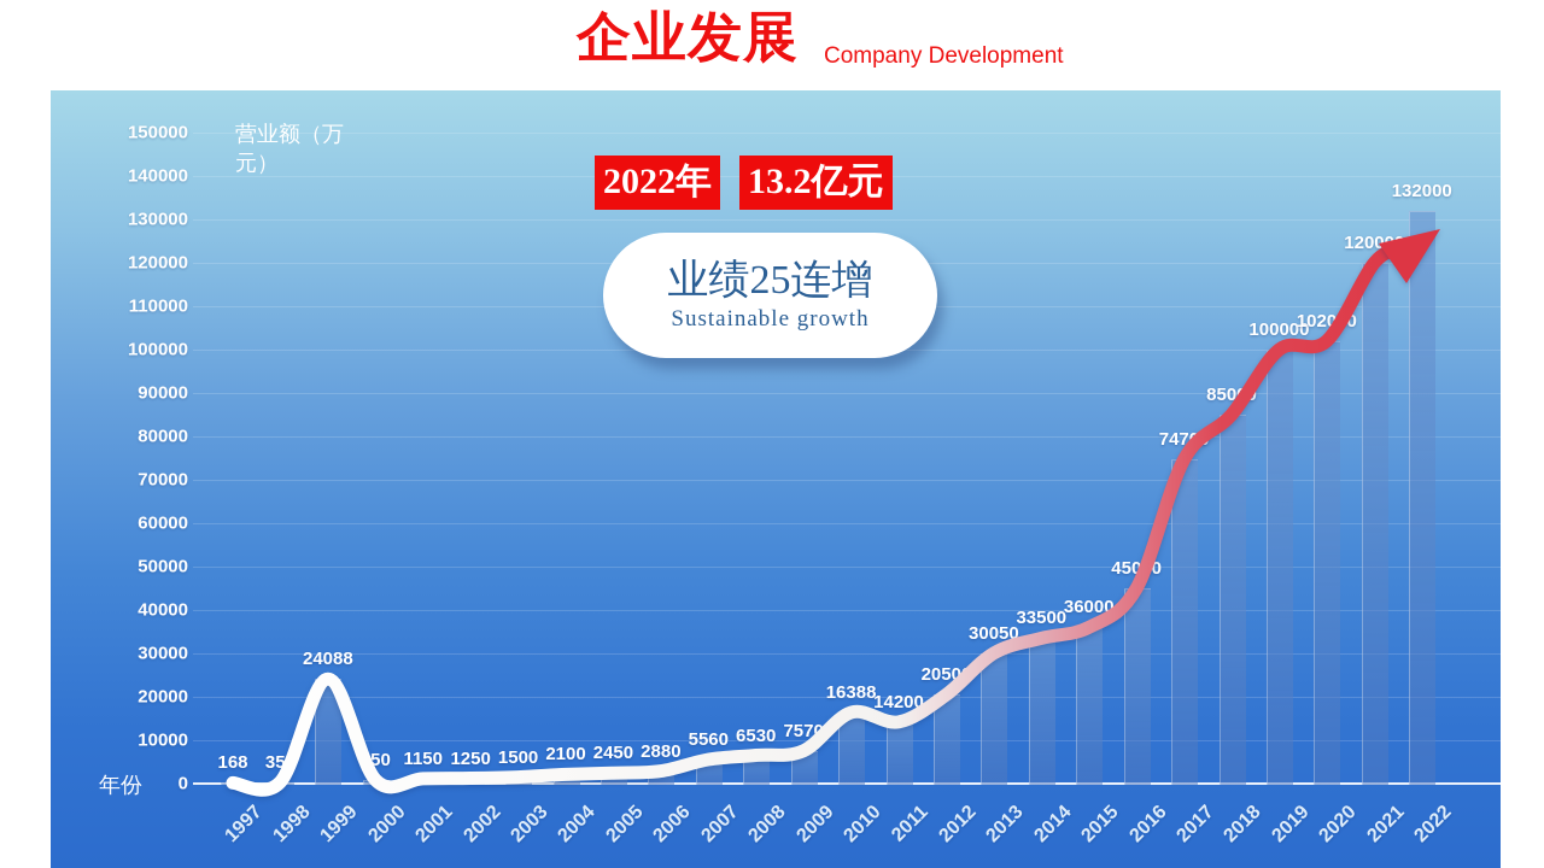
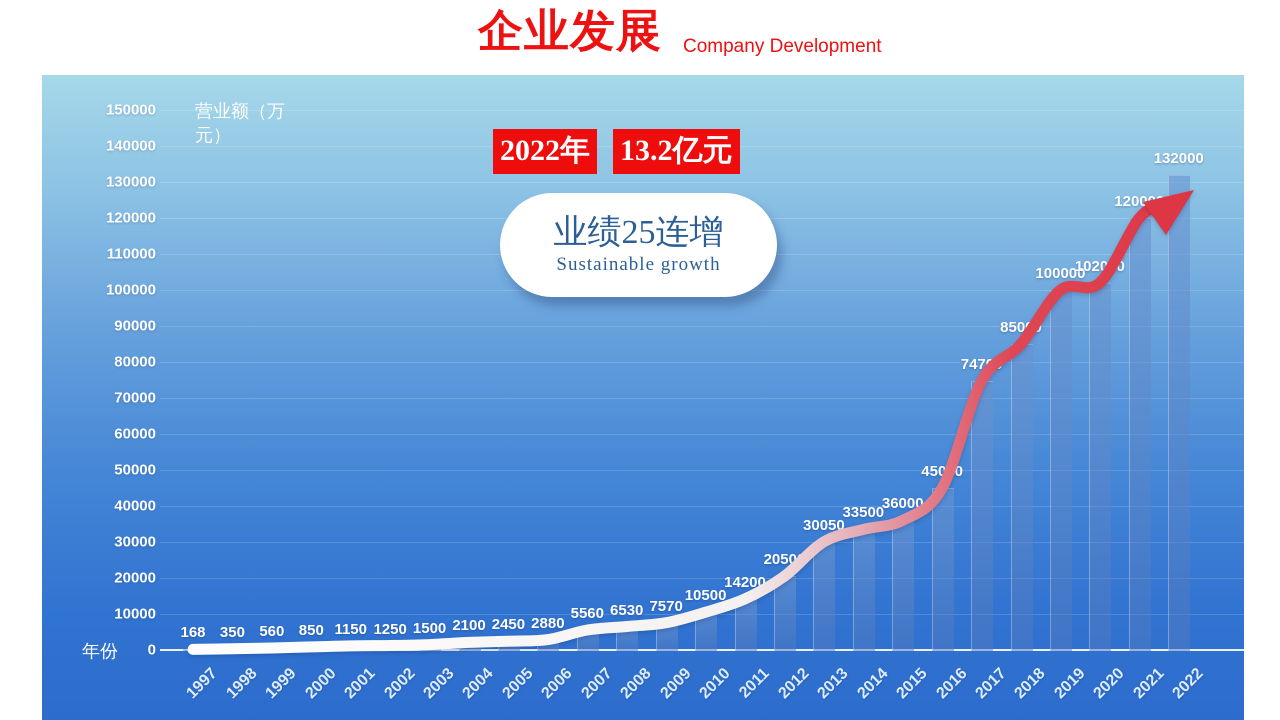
1999: 24088 -> 560
2010: 16388 -> 10500
